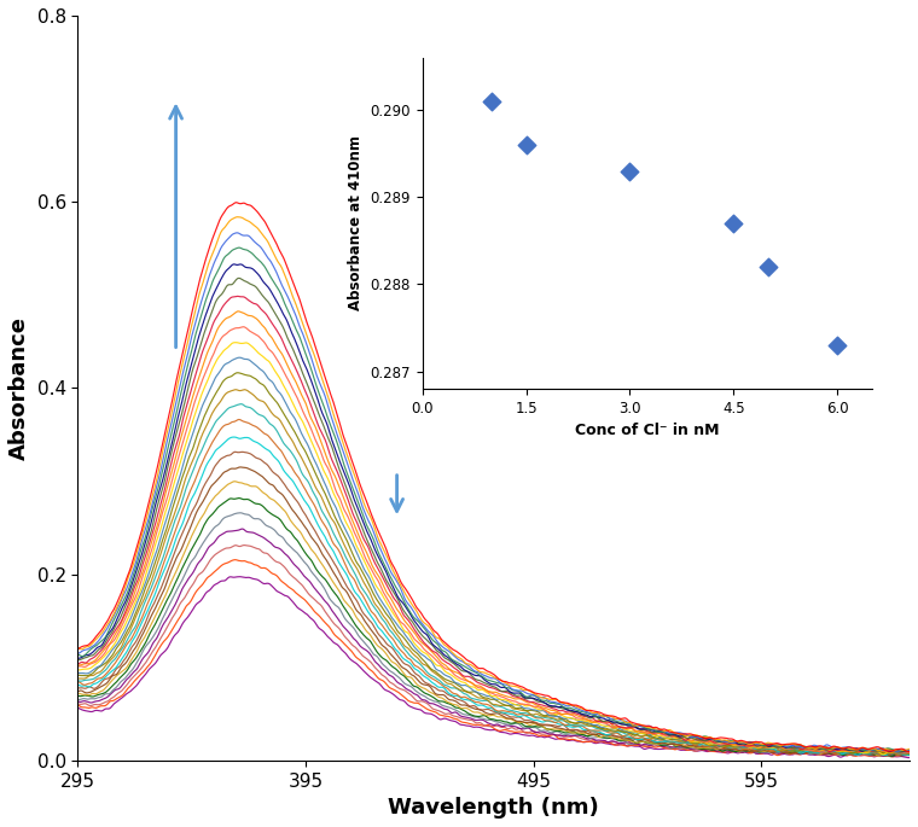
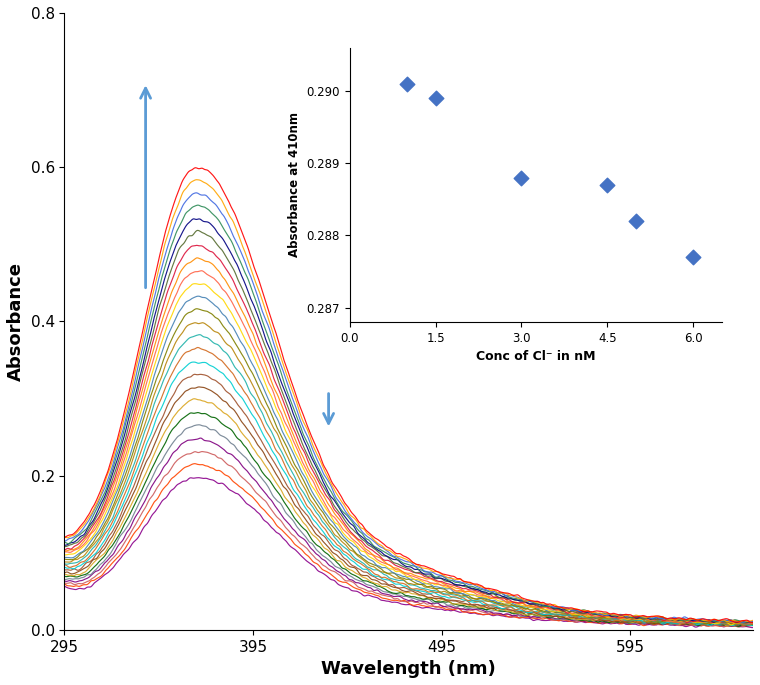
1.5: 0.2896 -> 0.2899
3.0: 0.2893 -> 0.2888
6.0: 0.2873 -> 0.2877
